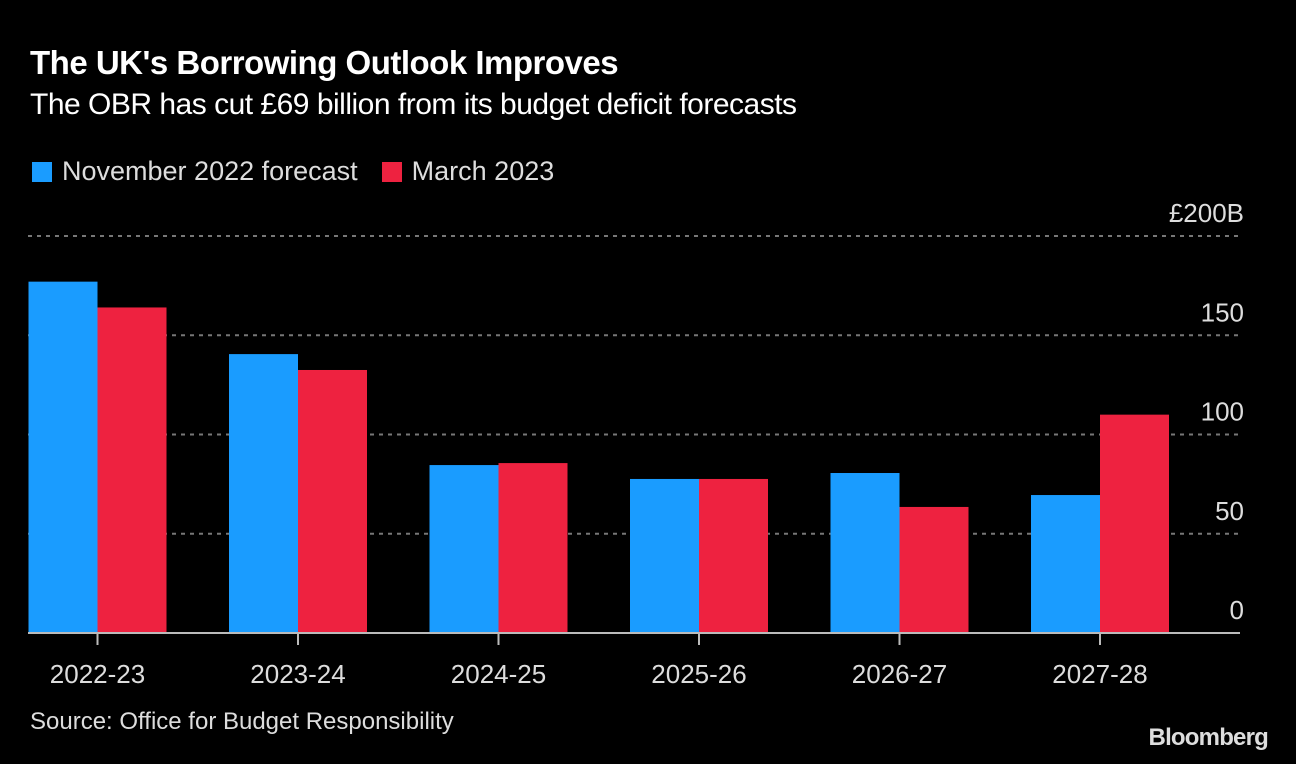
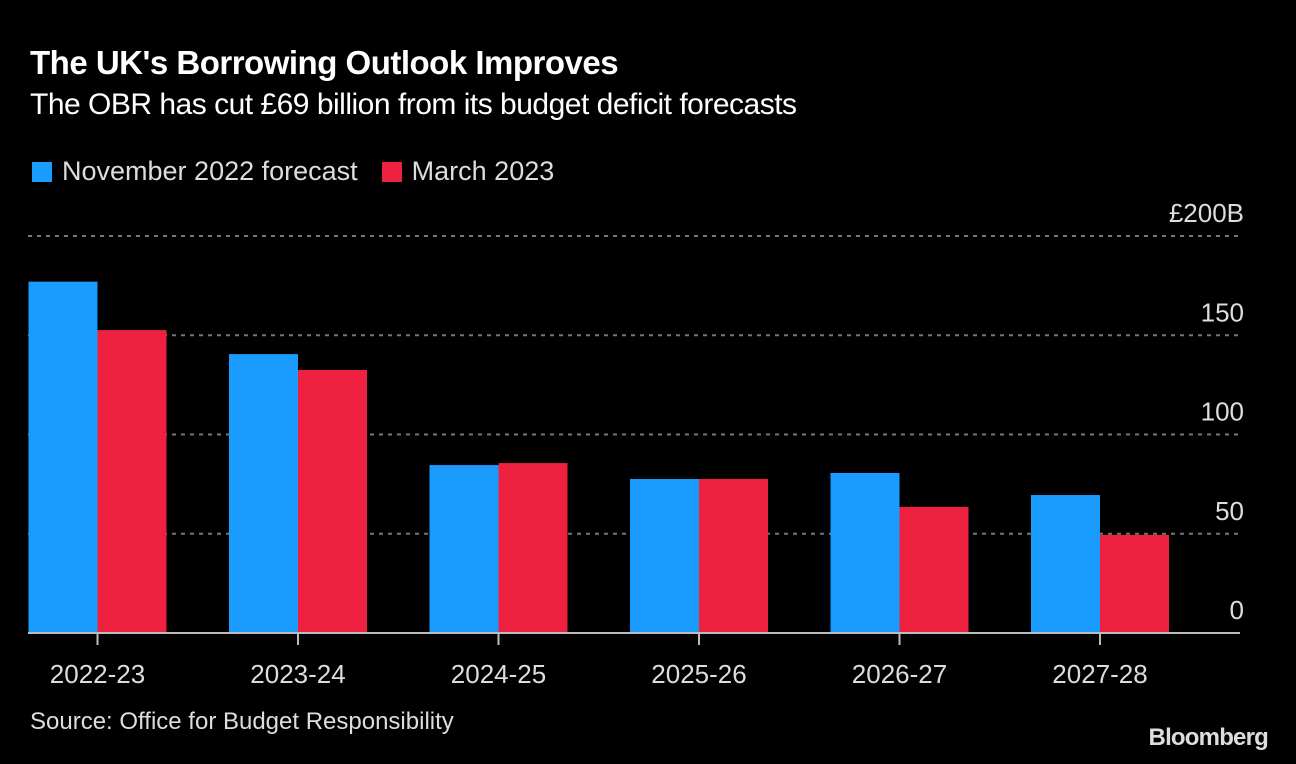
March 2023/2022-23: £164B -> £153B
March 2023/2027-28: £110B -> £49B
